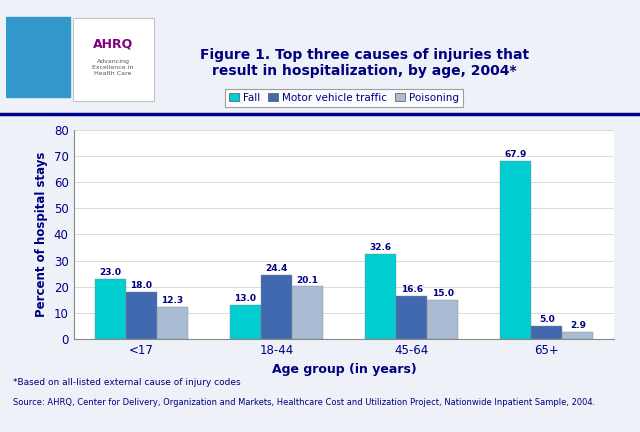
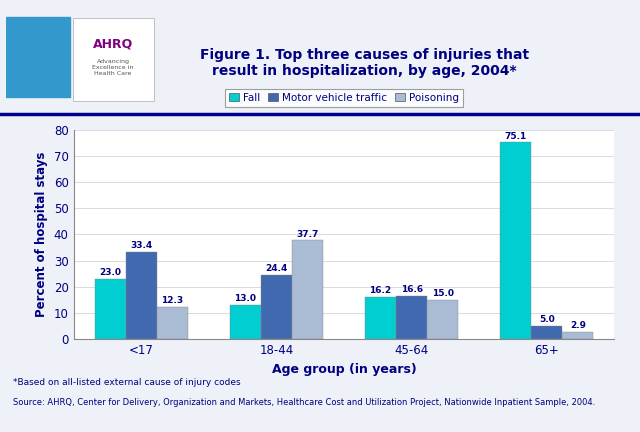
Motor vehicle traffic/<17: 18.0 -> 33.4
Poisoning/18-44: 20.1 -> 37.7
Fall/45-64: 32.6 -> 16.2
Fall/65+: 67.9 -> 75.1
